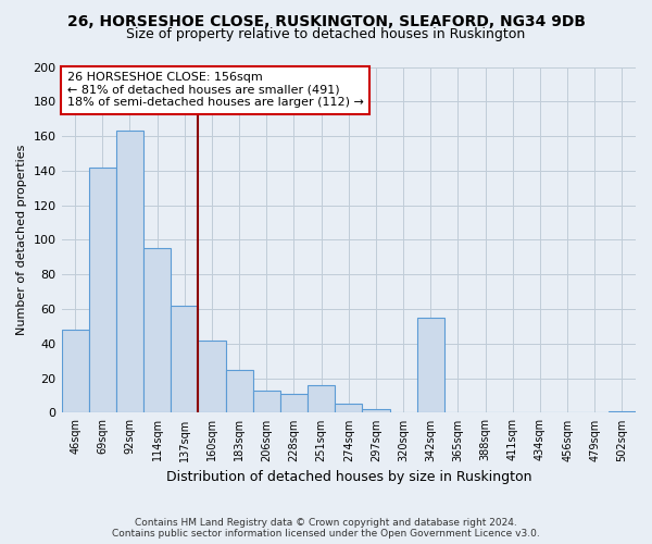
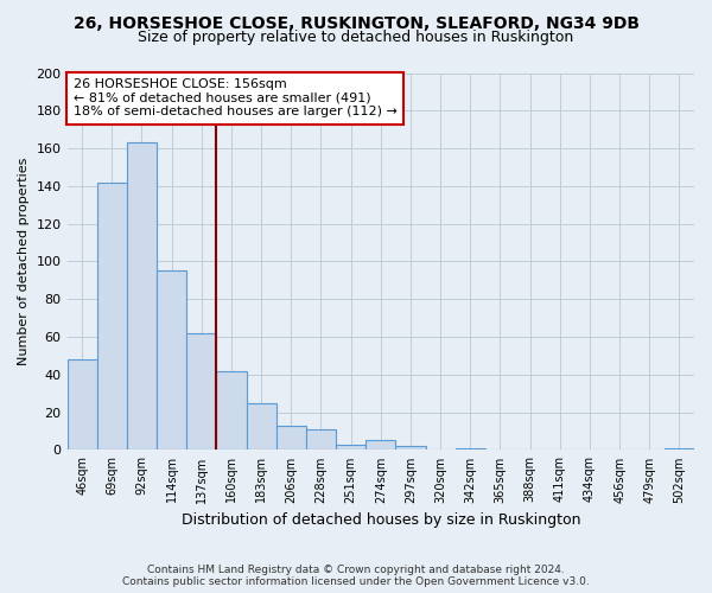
251sqm: 16 -> 3
342sqm: 55 -> 1
